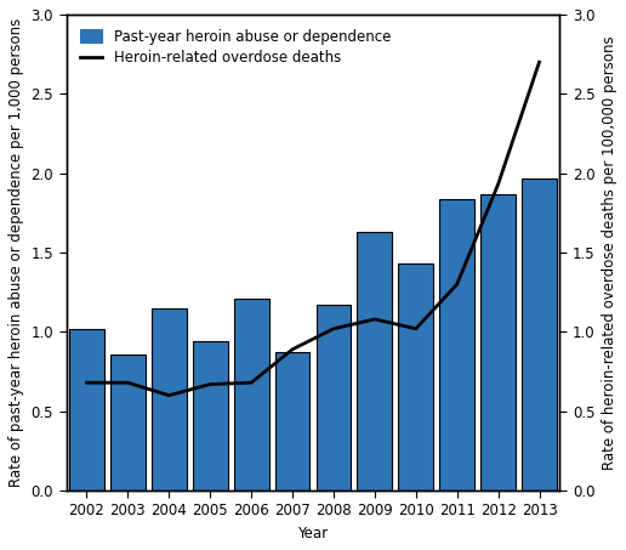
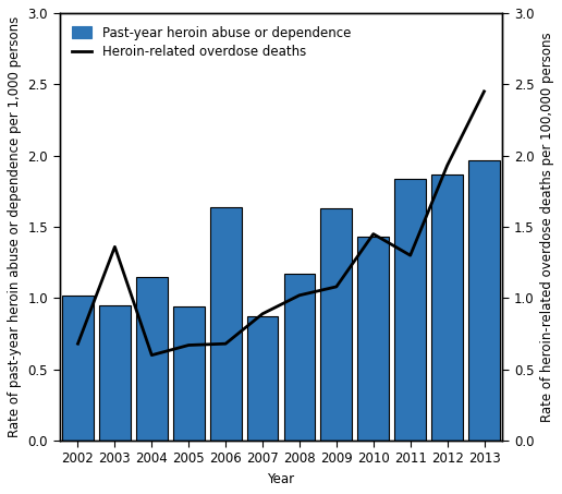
Past-year heroin abuse or dependence/2003: 0.86 -> 0.95
Heroin-related overdose deaths/2003: 0.68 -> 1.36
Past-year heroin abuse or dependence/2006: 1.21 -> 1.64
Heroin-related overdose deaths/2010: 1.02 -> 1.45
Heroin-related overdose deaths/2013: 2.70 -> 2.45
